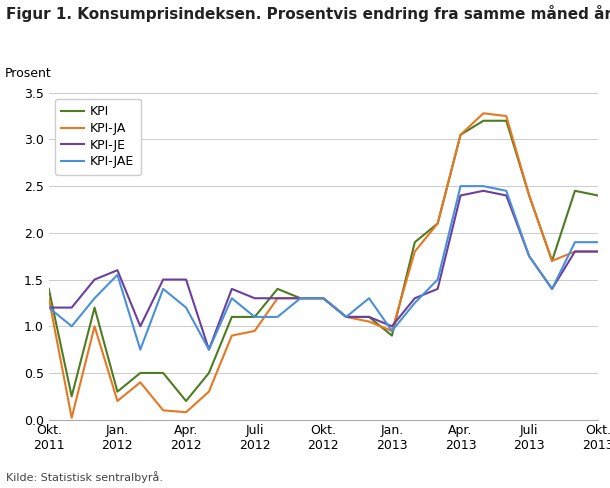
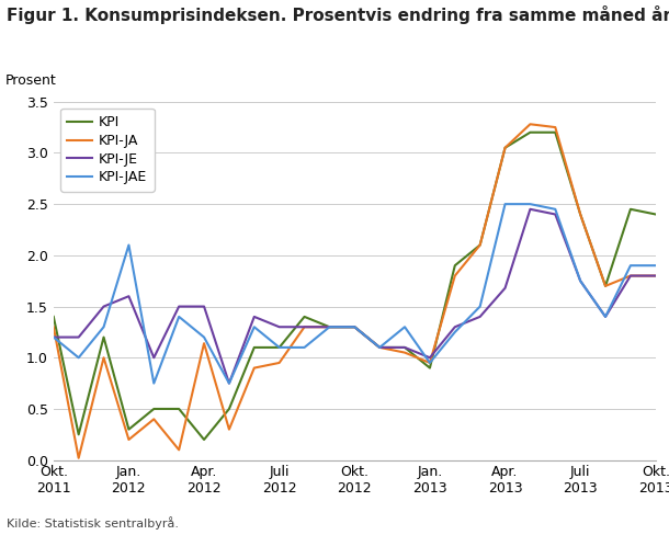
KPI-JAE/Jan. 2012: 1.55 -> 2.10
KPI-JA/Apr. 2012: 0.08 -> 1.14
KPI-JE/Apr. 2013: 2.40 -> 1.68
